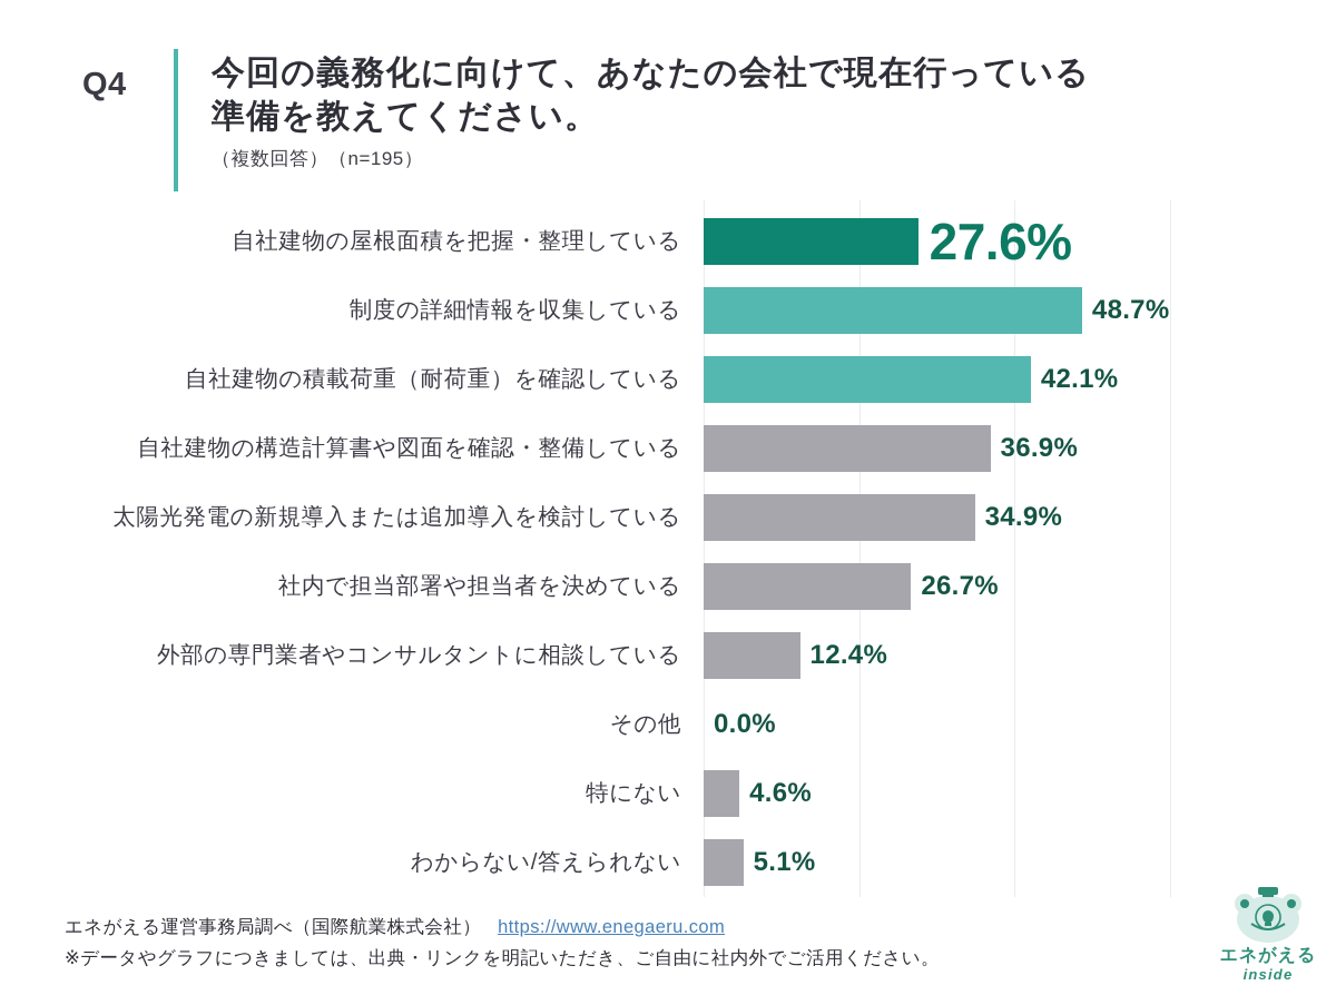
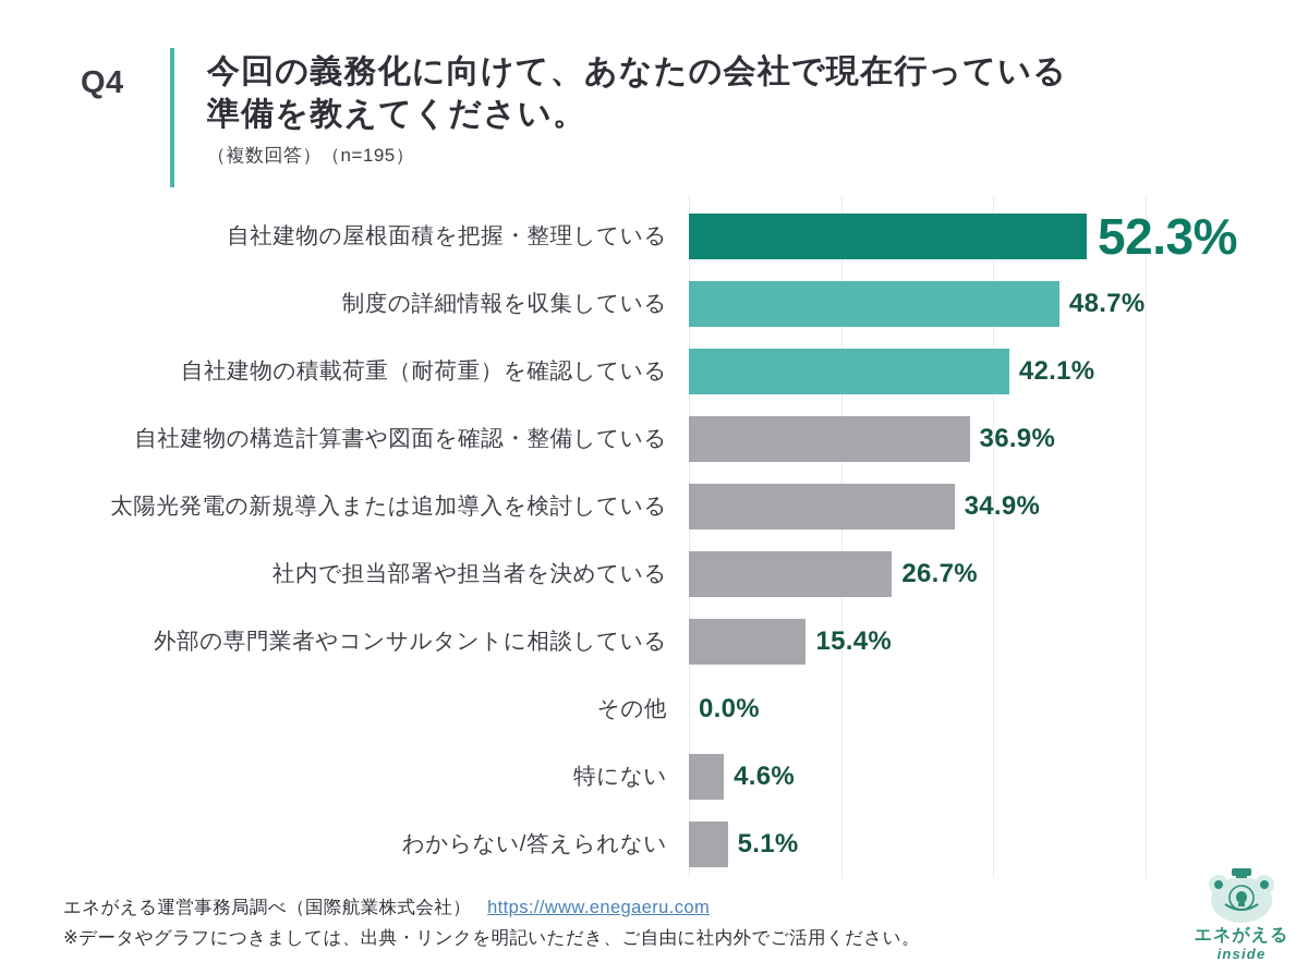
自社建物の屋根面積を把握・整理している: 27.6% -> 52.3%
外部の専門業者やコンサルタントに相談している: 12.4% -> 15.4%
